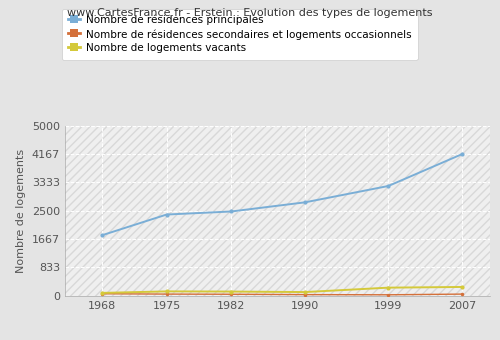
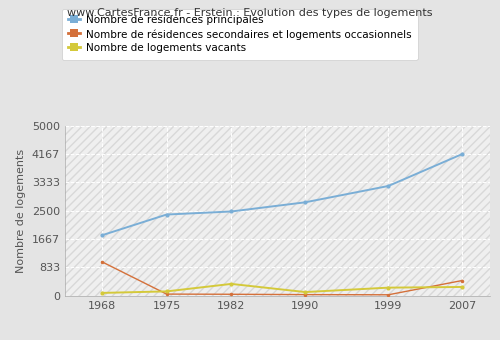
Nombre de résidences secondaires et logements occasionnels/1968: 60 -> 1000
Nombre de logements vacants/1982: 120 -> 350
Nombre de résidences secondaires et logements occasionnels/2007: 50 -> 450
